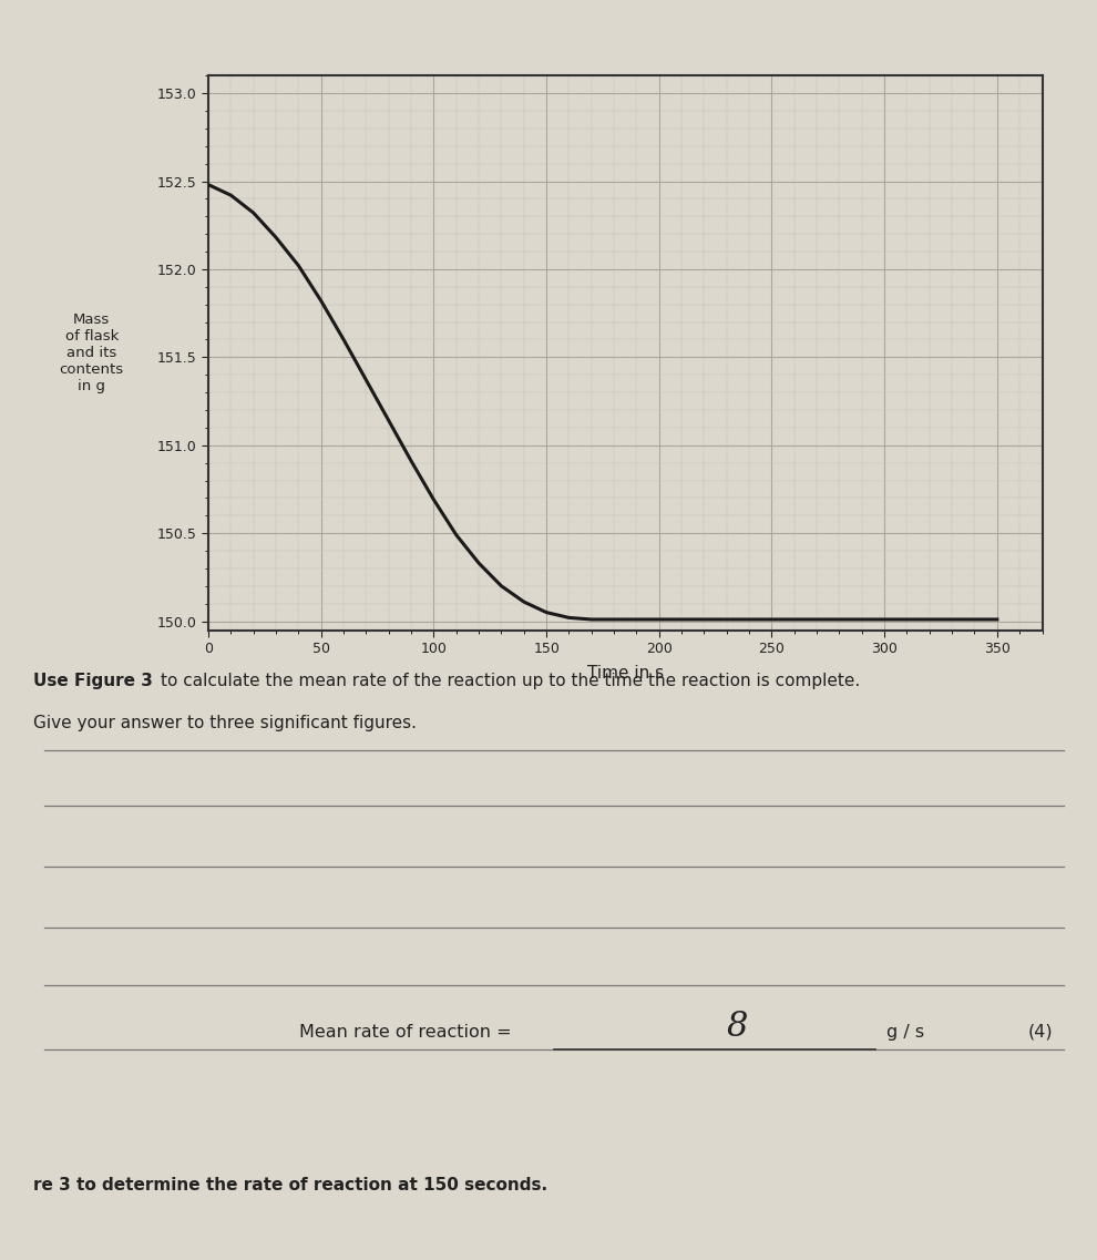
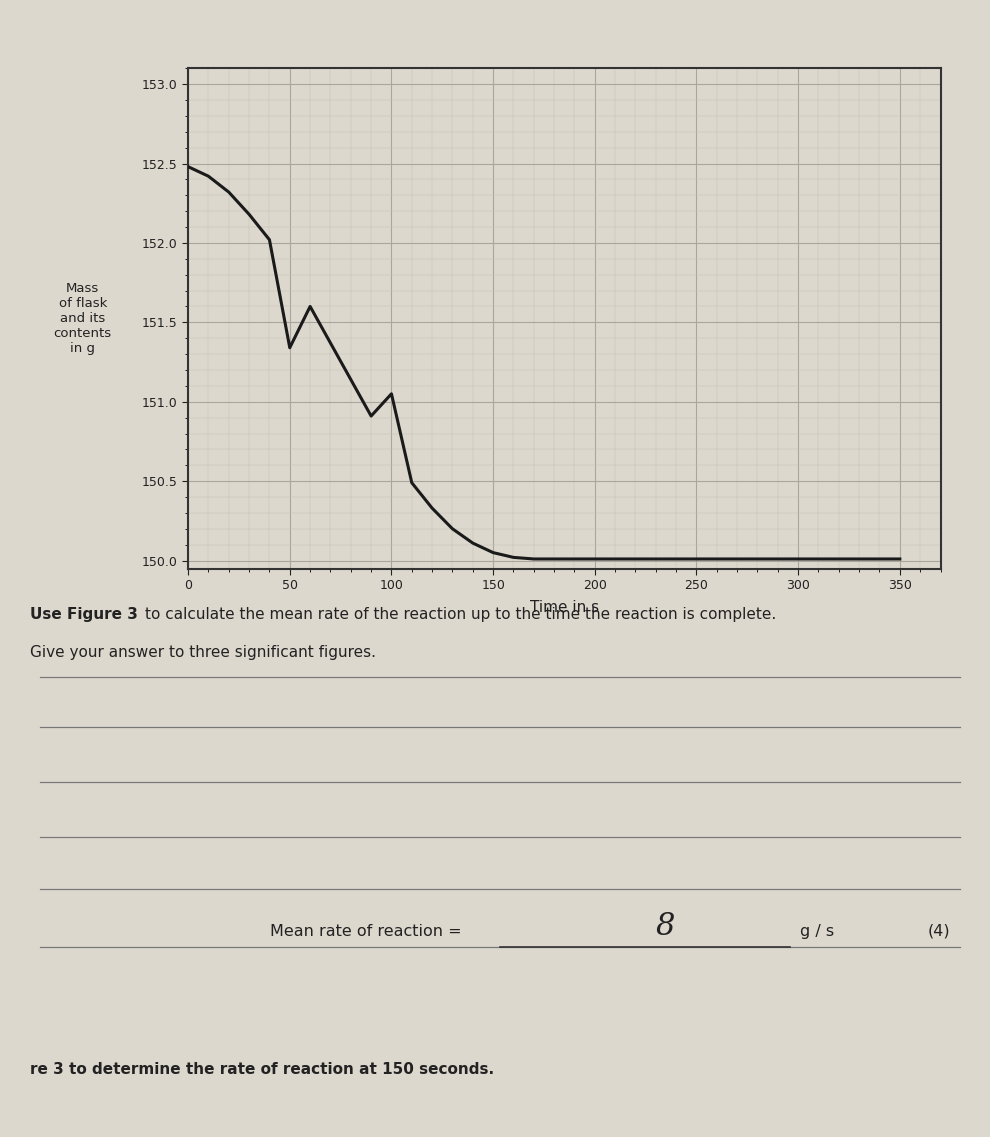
50: 151.82 -> 151.34
100: 150.69 -> 151.05
